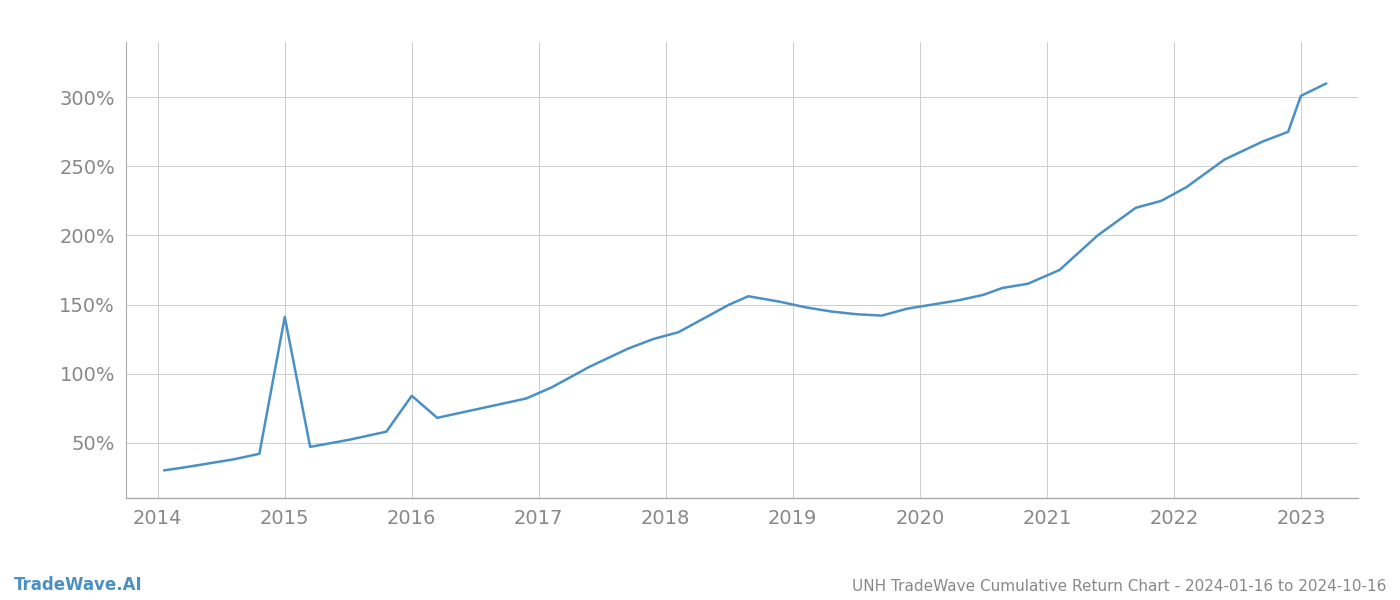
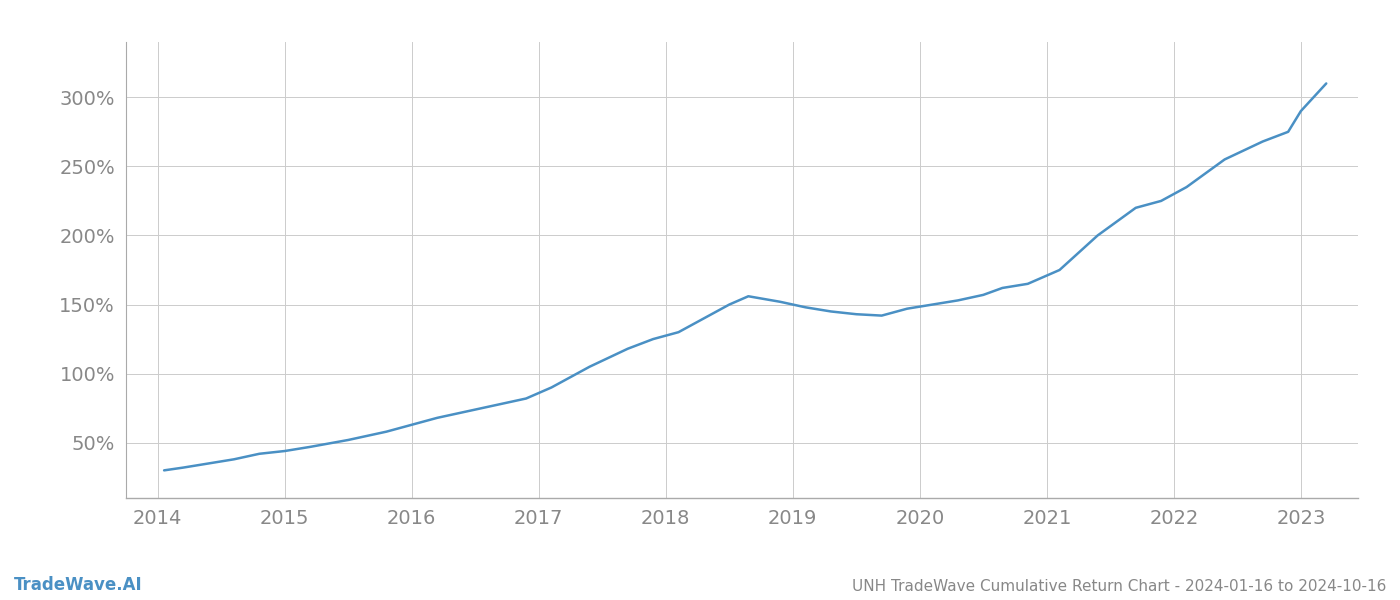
2015: 141% -> 44%
2016: 84% -> 63%
2023: 301% -> 290%
